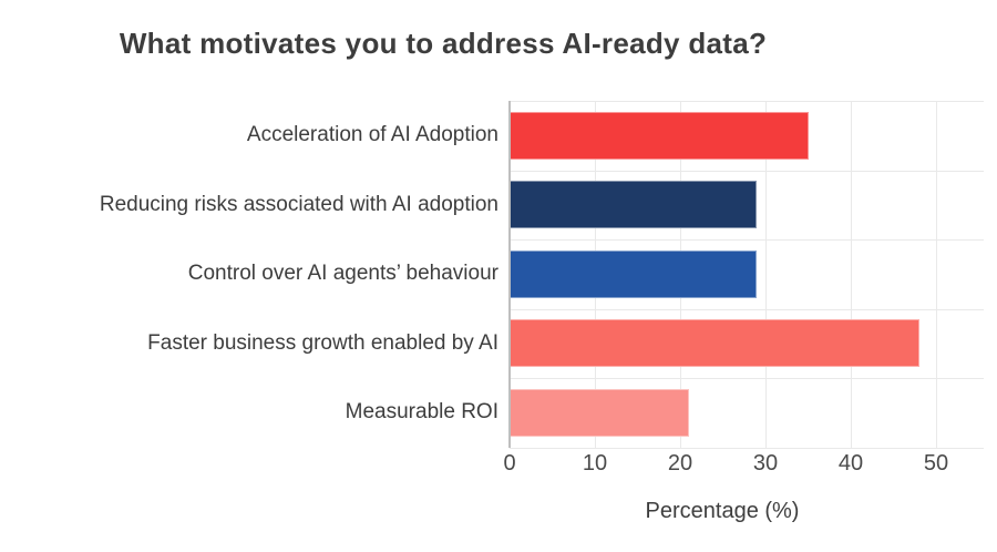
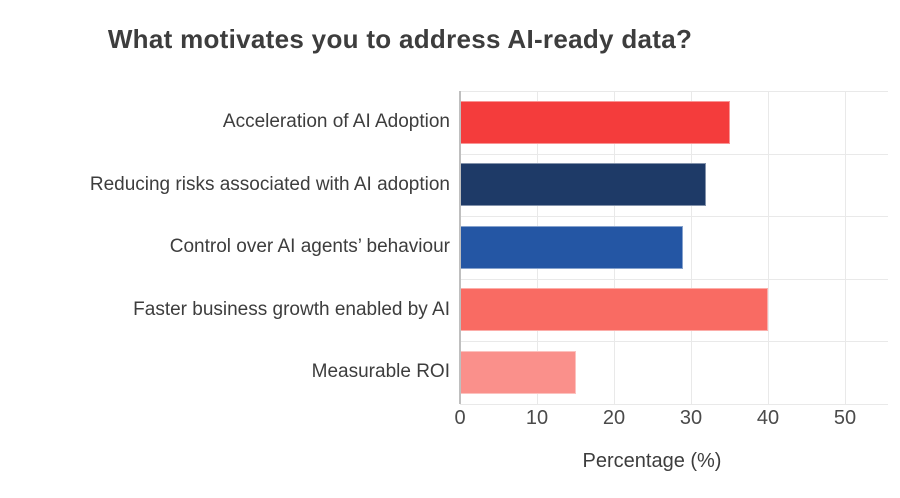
Reducing risks associated with AI adoption: 29 -> 32
Faster business growth enabled by AI: 48 -> 40
Measurable ROI: 21 -> 15
